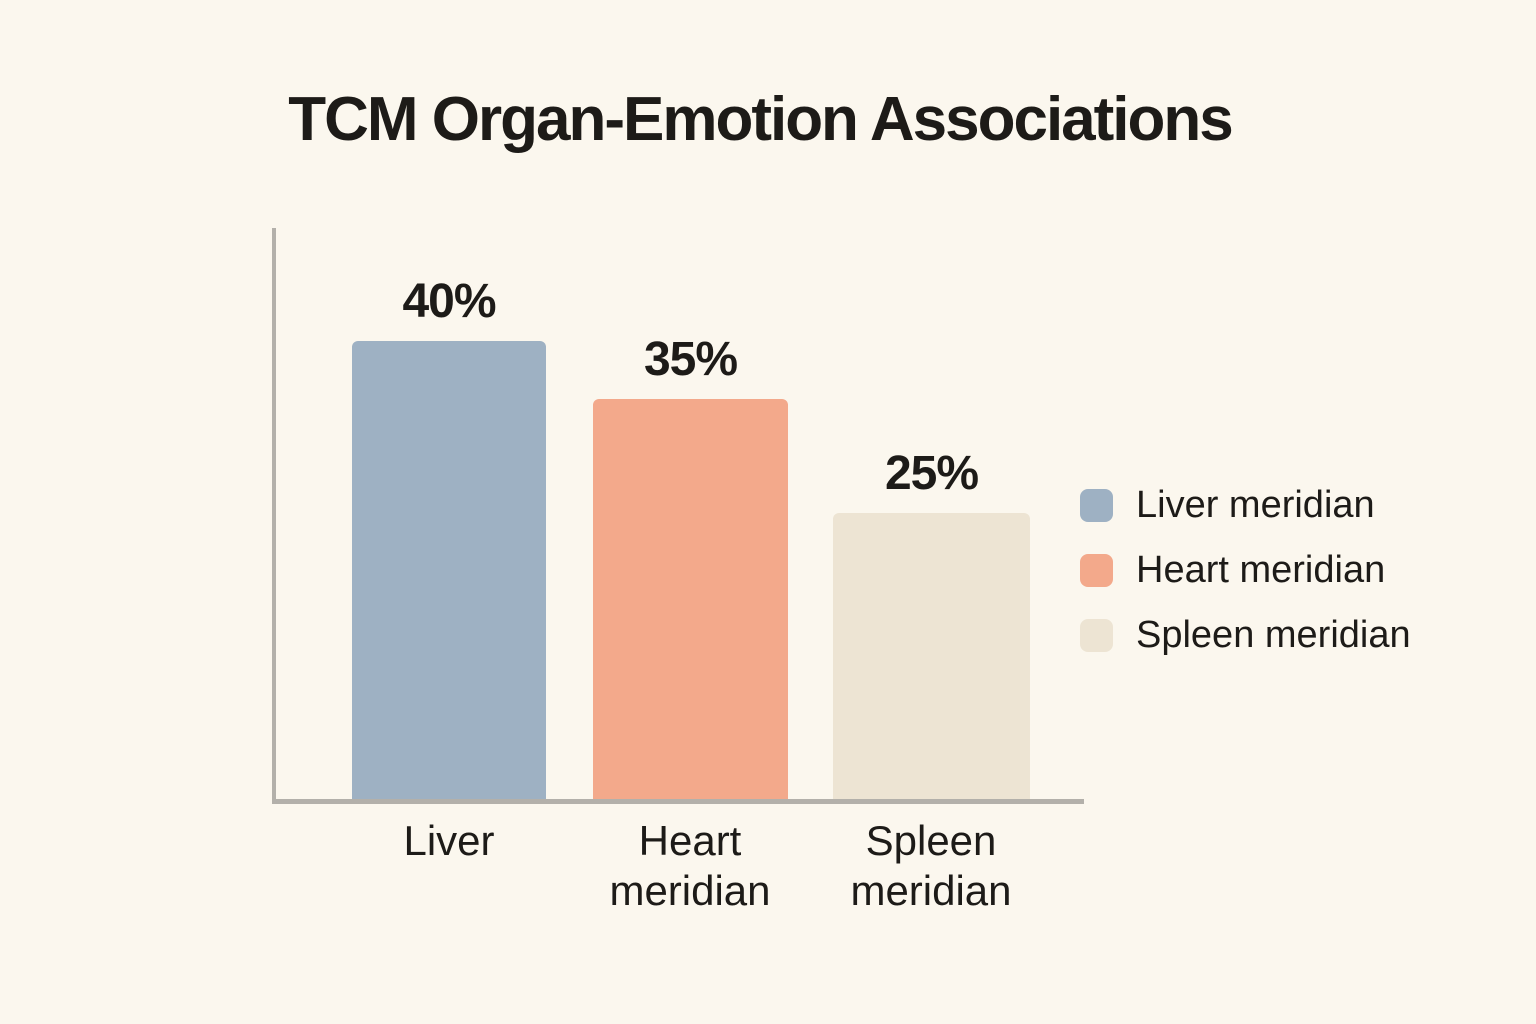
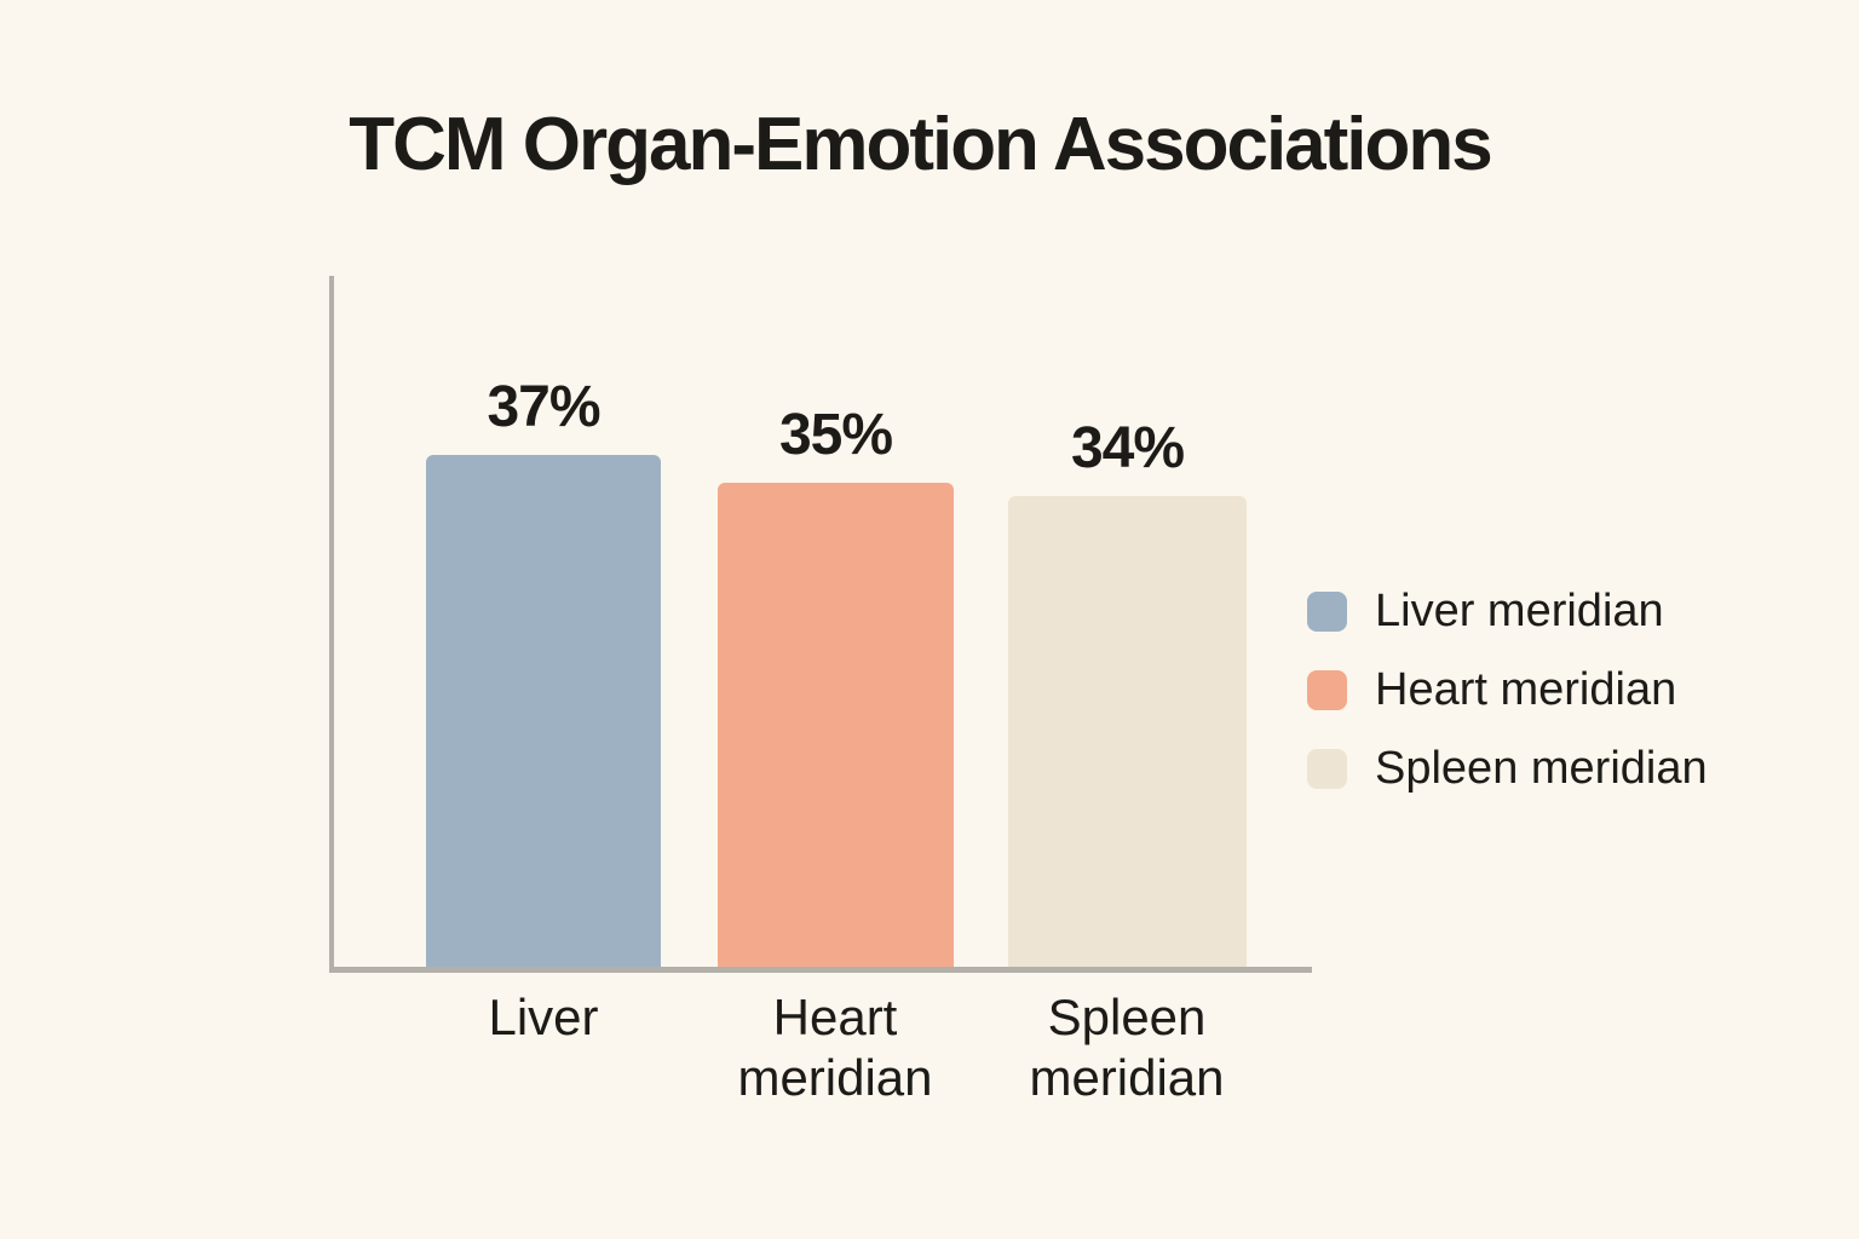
Liver: 40% -> 37%
Spleen meridian: 25% -> 34%
